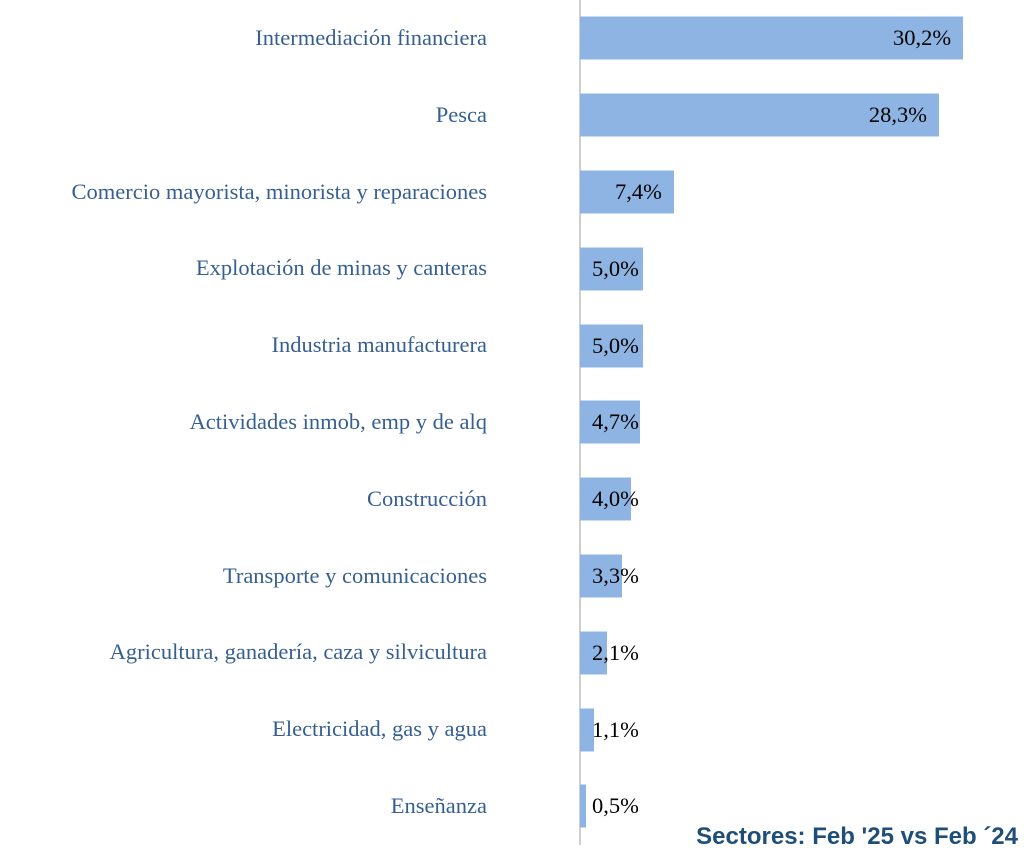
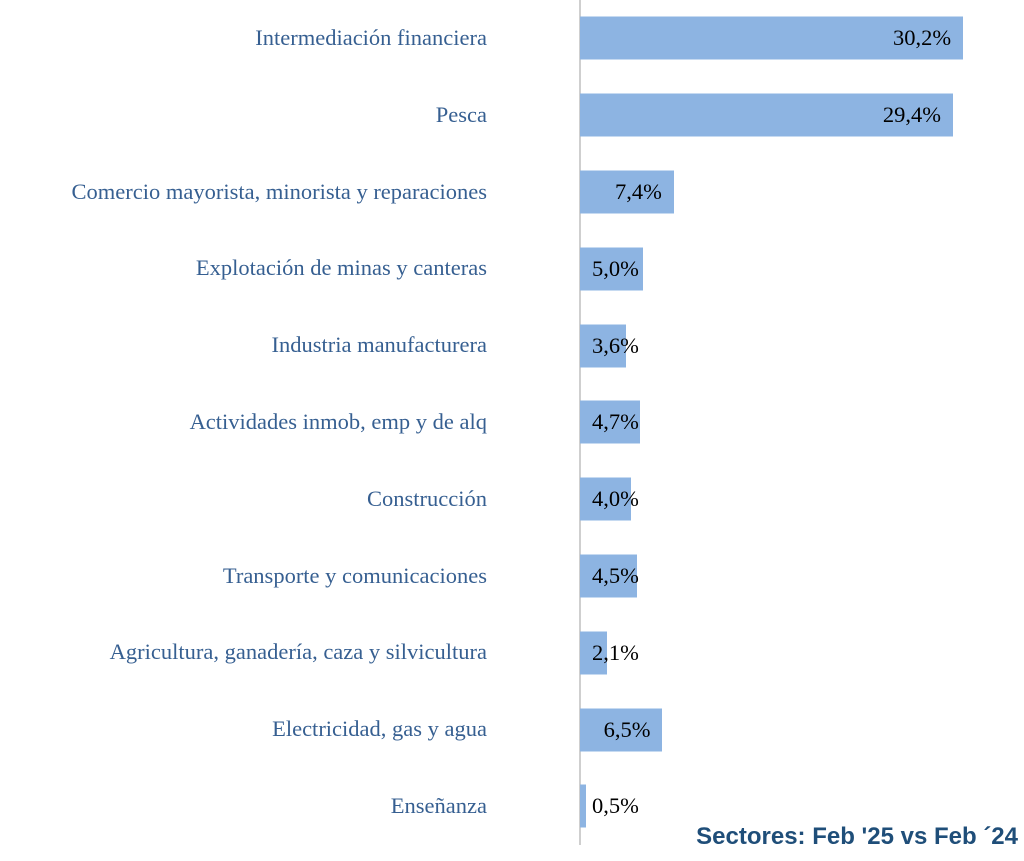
Pesca: 28,3% -> 29,4%
Industria manufacturera: 5,0% -> 3,6%
Transporte y comunicaciones: 3,3% -> 4,5%
Electricidad, gas y agua: 1,1% -> 6,5%
